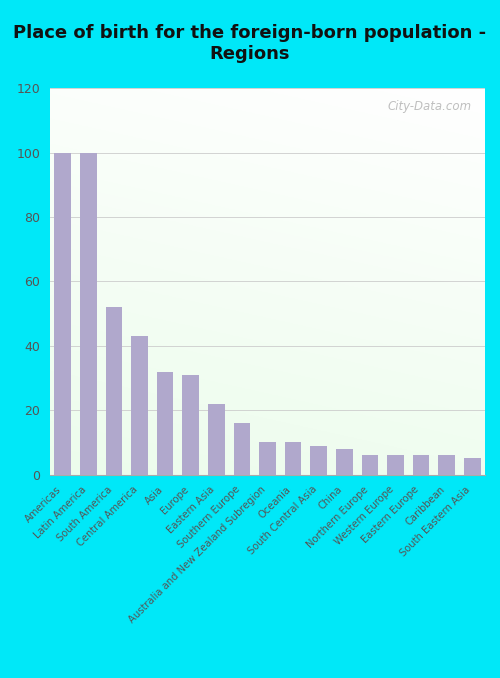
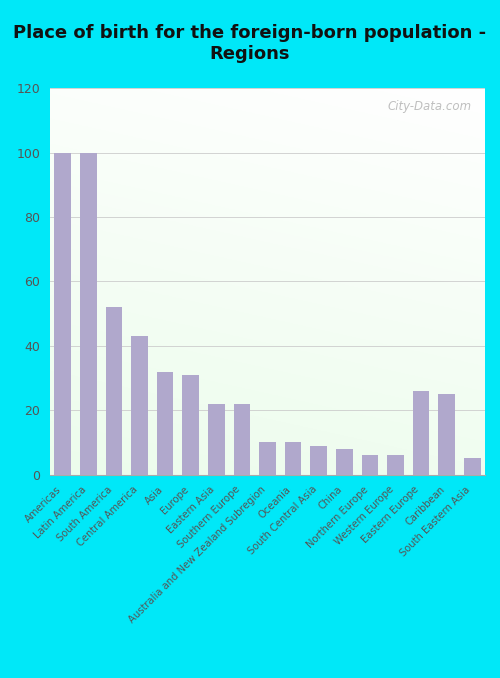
Southern Europe: 16 -> 22
Eastern Europe: 6 -> 26
Caribbean: 6 -> 25
